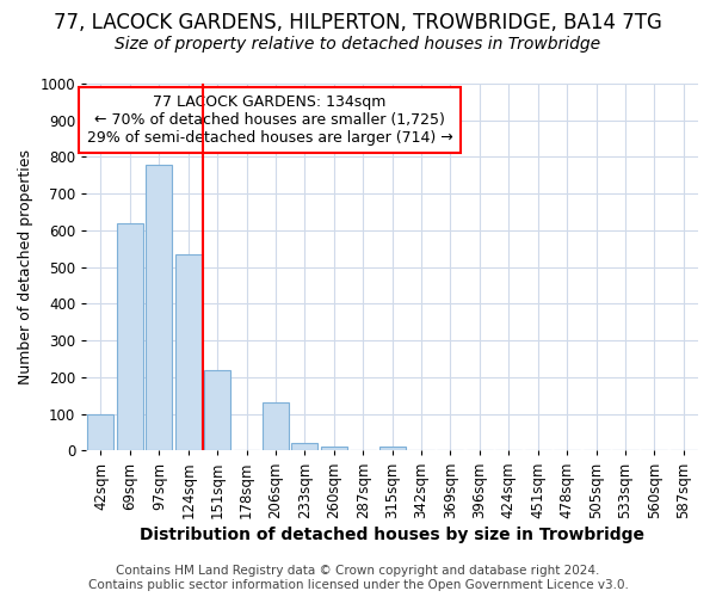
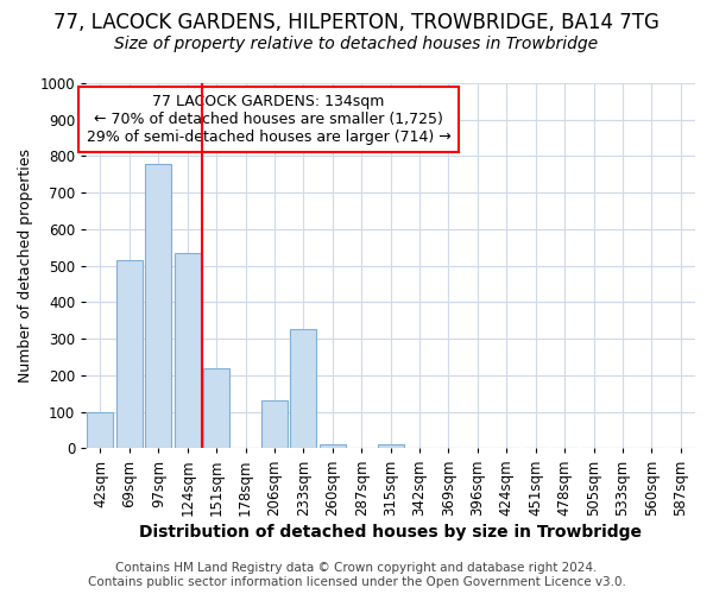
69sqm: 620 -> 515
233sqm: 20 -> 325
